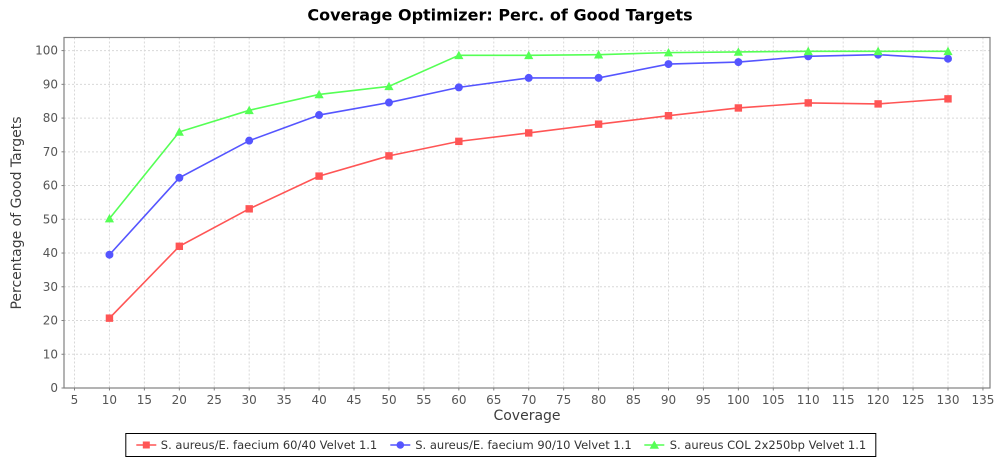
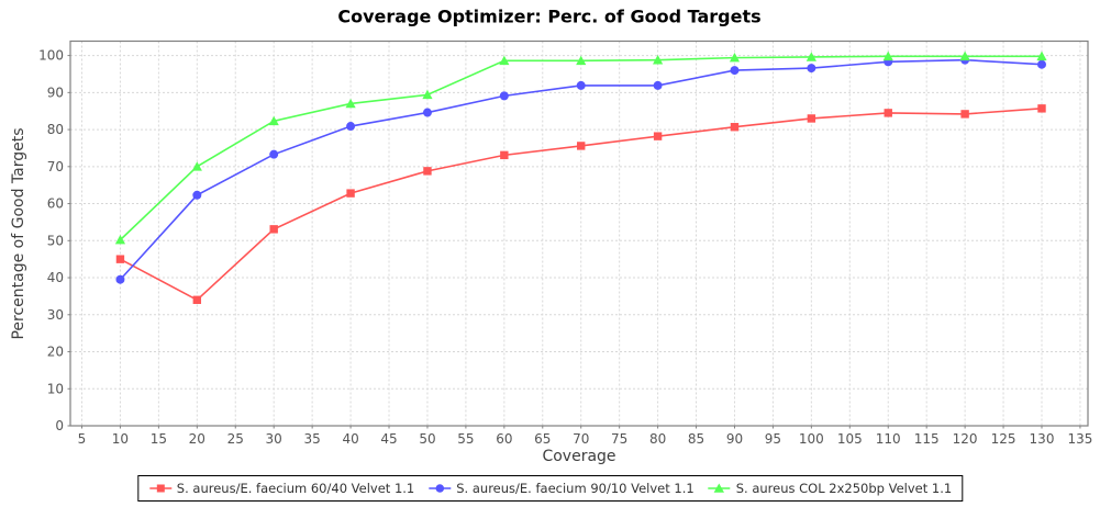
S. aureus/E. faecium 60/40 Velvet 1.1/10: 21 -> 45
S. aureus/E. faecium 60/40 Velvet 1.1/20: 42 -> 34
S. aureus COL 2x250bp Velvet 1.1/20: 76 -> 70
